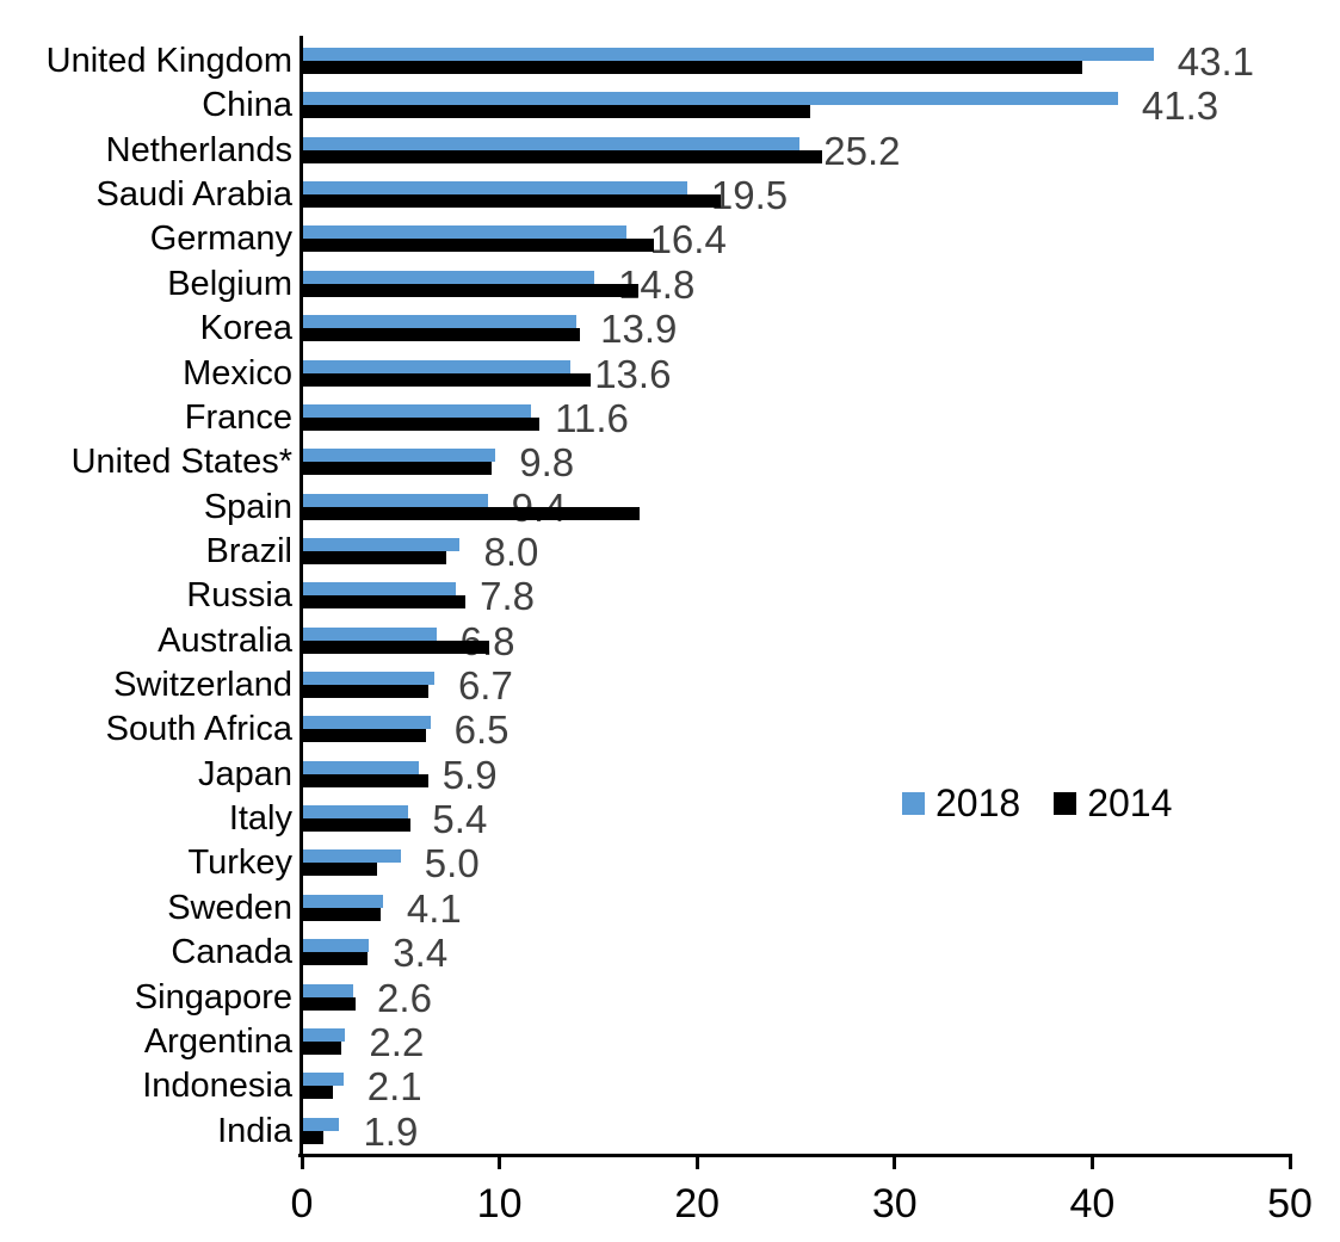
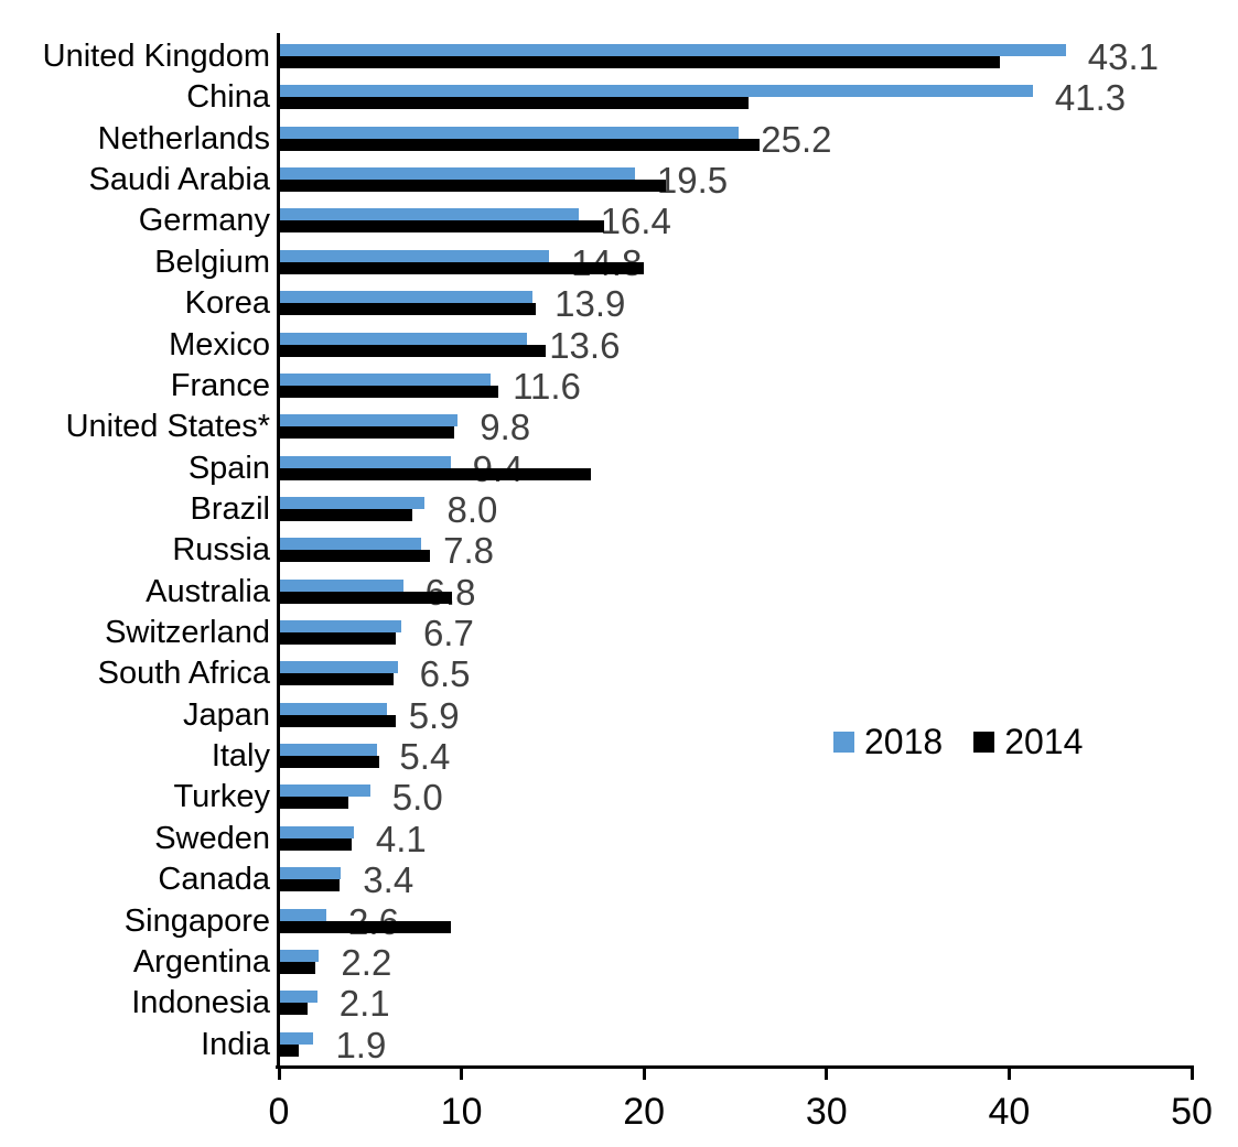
2014/Belgium: 17.0 -> 20.0
2014/Singapore: 2.7 -> 9.4
